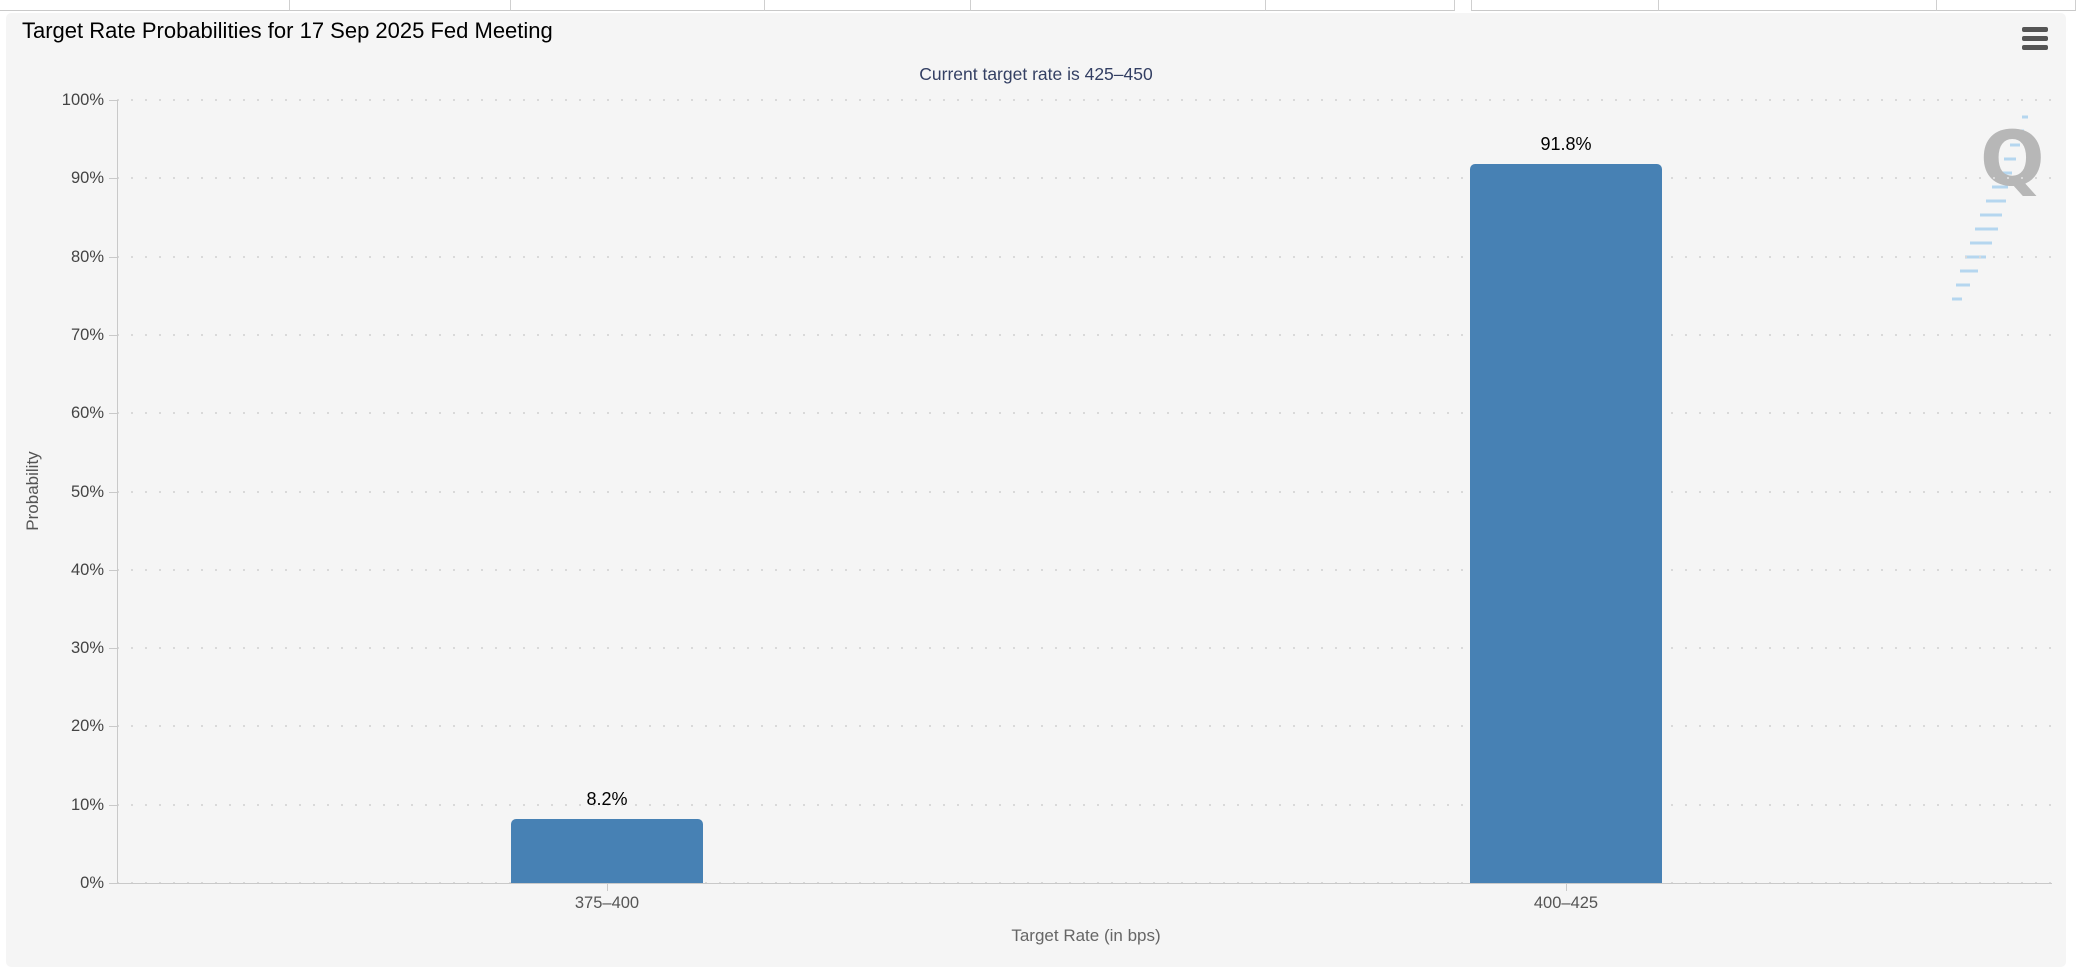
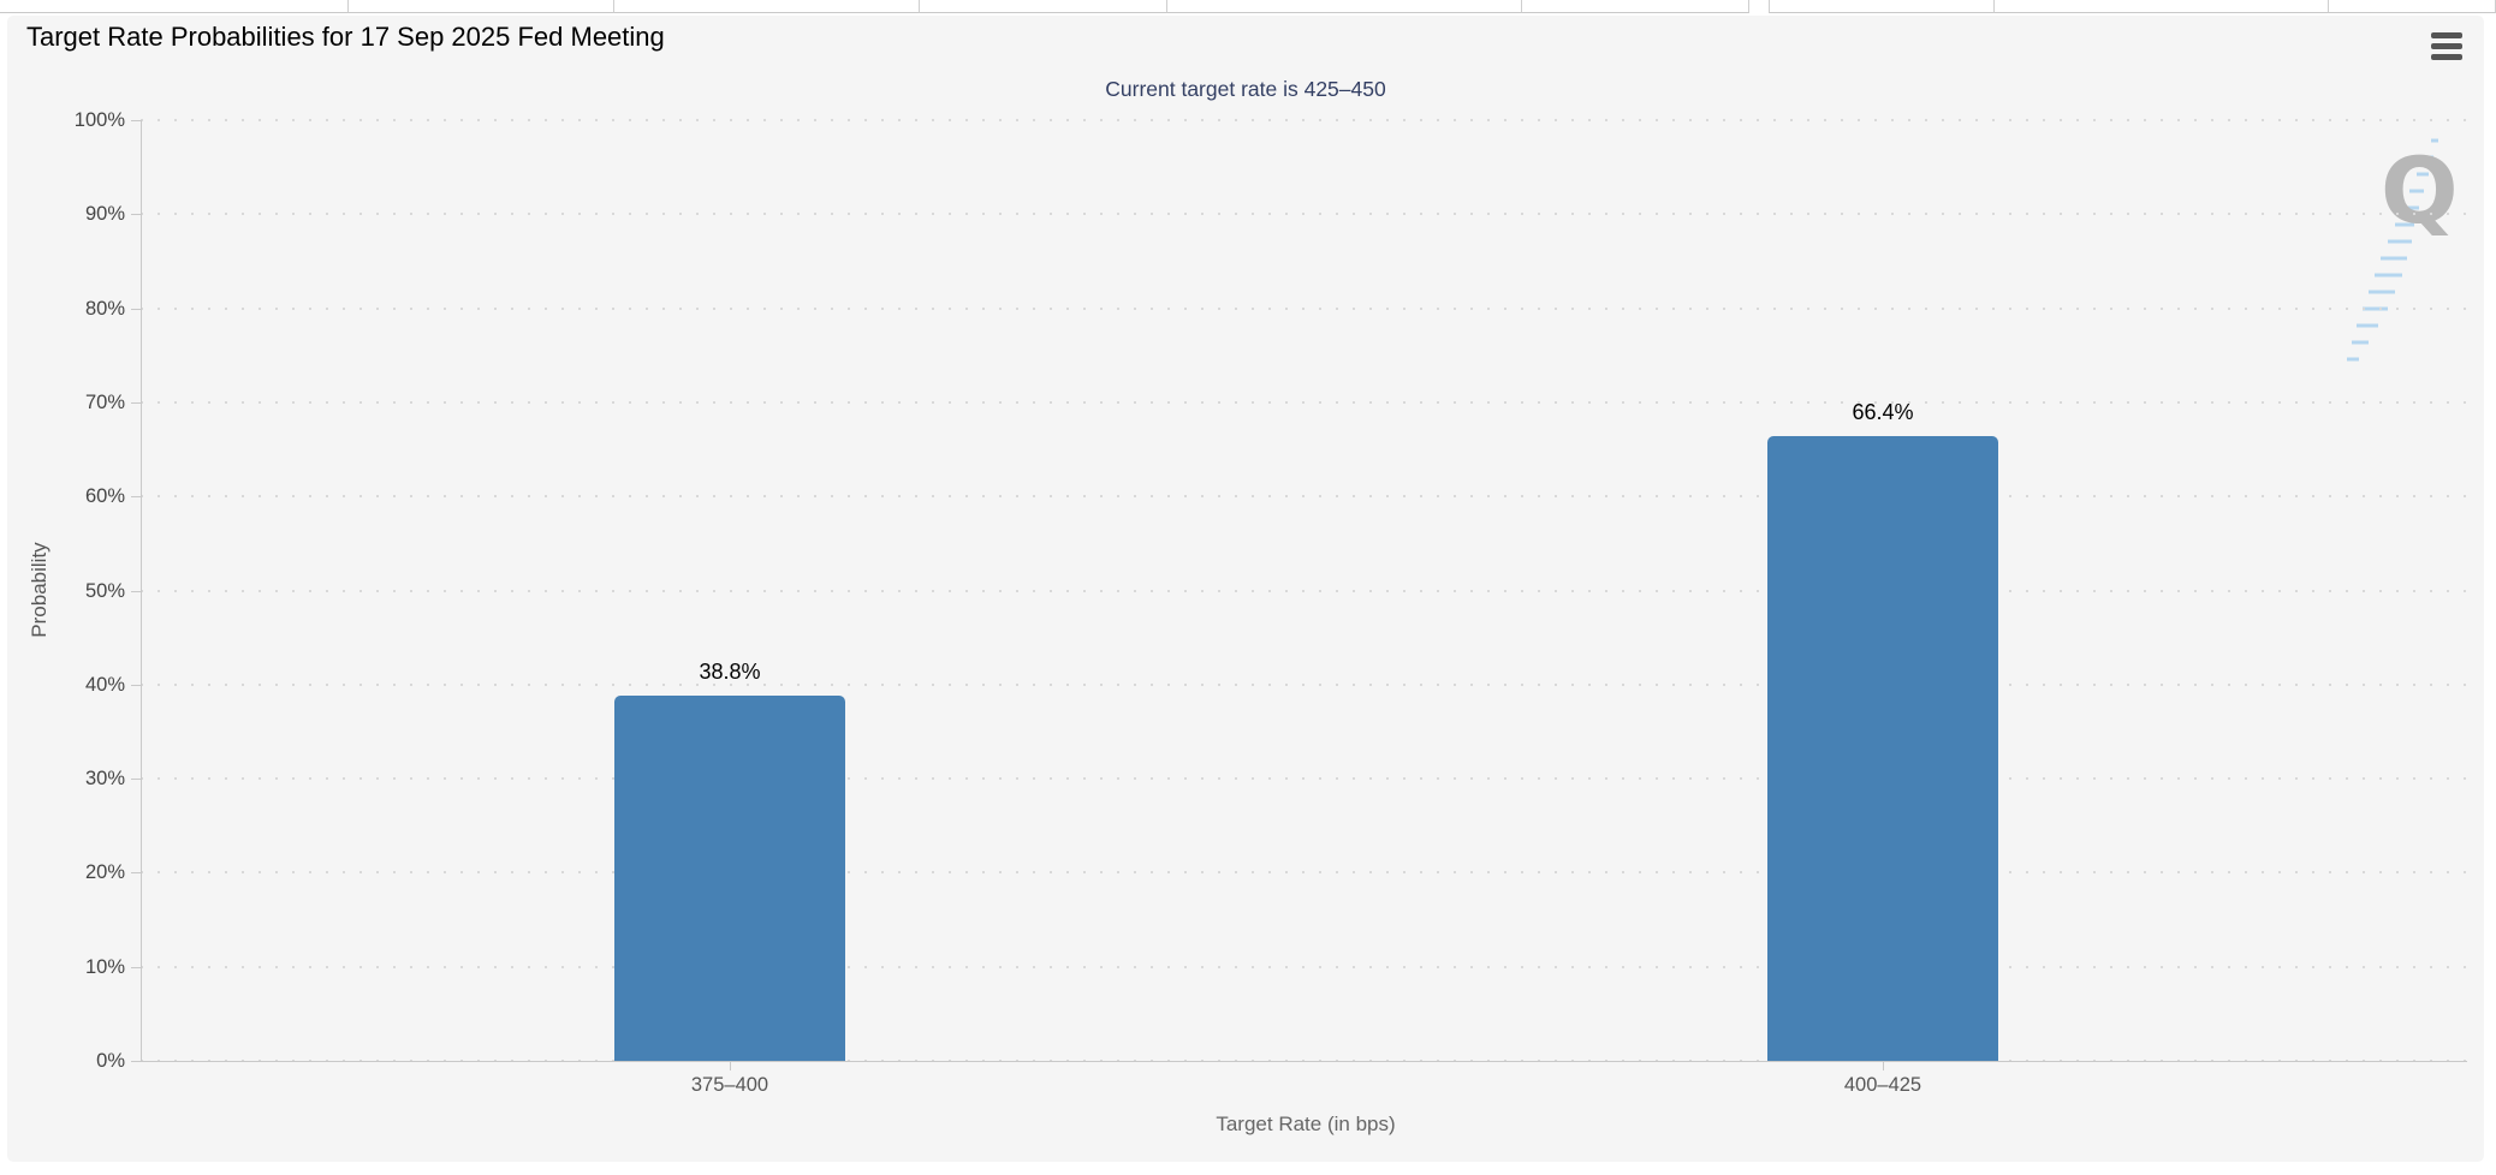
375–400: 8.2% -> 38.8%
400–425: 91.8% -> 66.4%
